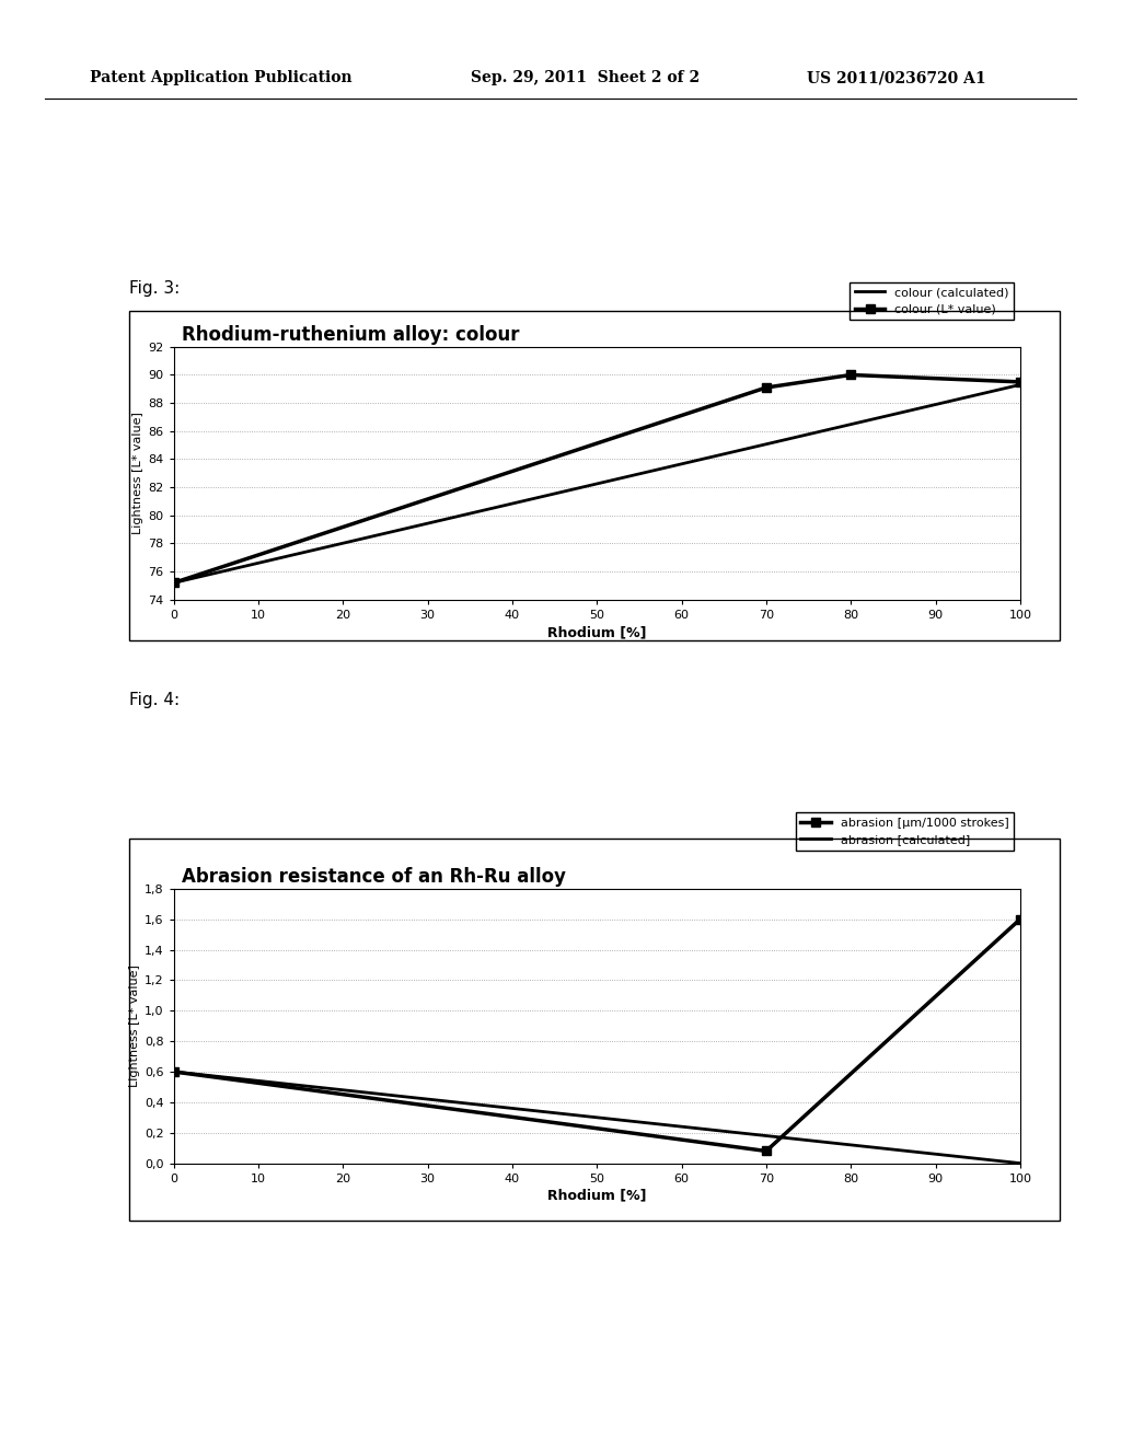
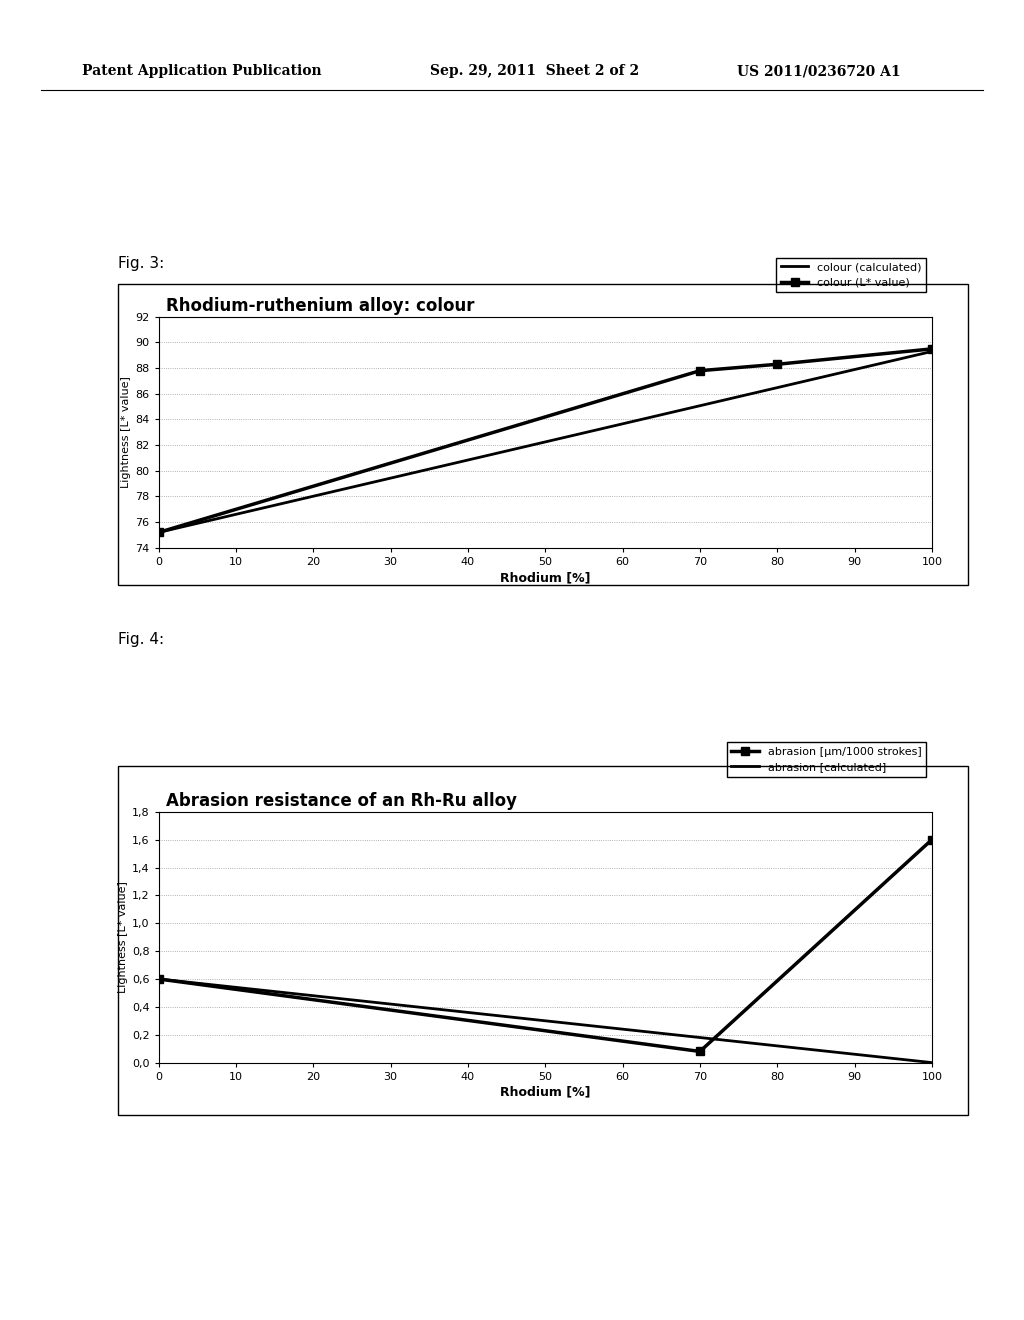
Rhodium-ruthenium alloy: colour/70: 89.1 -> 87.8
Rhodium-ruthenium alloy: colour/80: 90.0 -> 88.3
